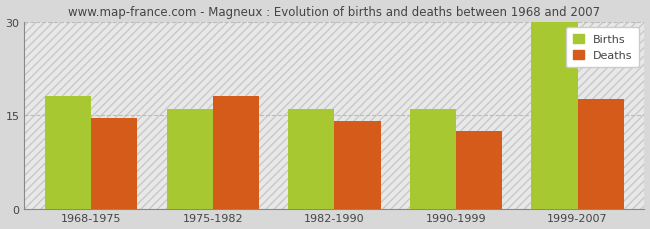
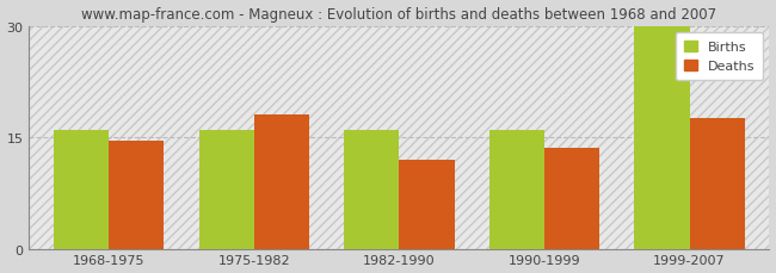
Births/1968-1975: 18 -> 16
Deaths/1982-1990: 14.0 -> 12.0
Deaths/1990-1999: 12.5 -> 13.6
